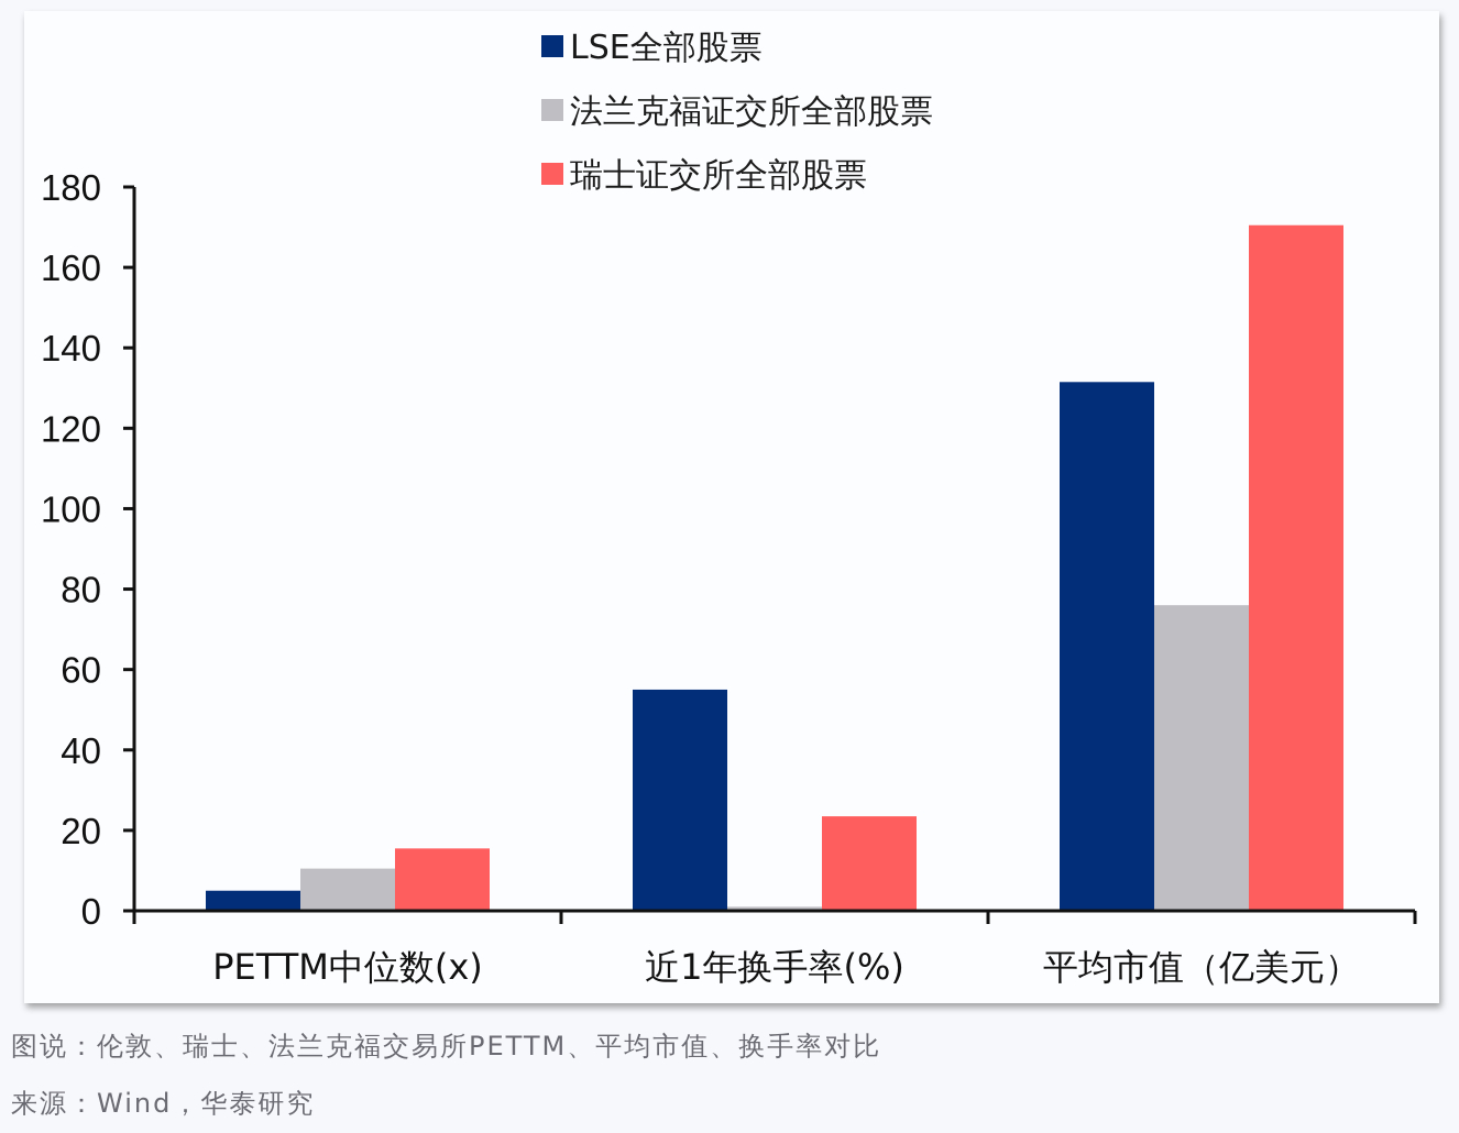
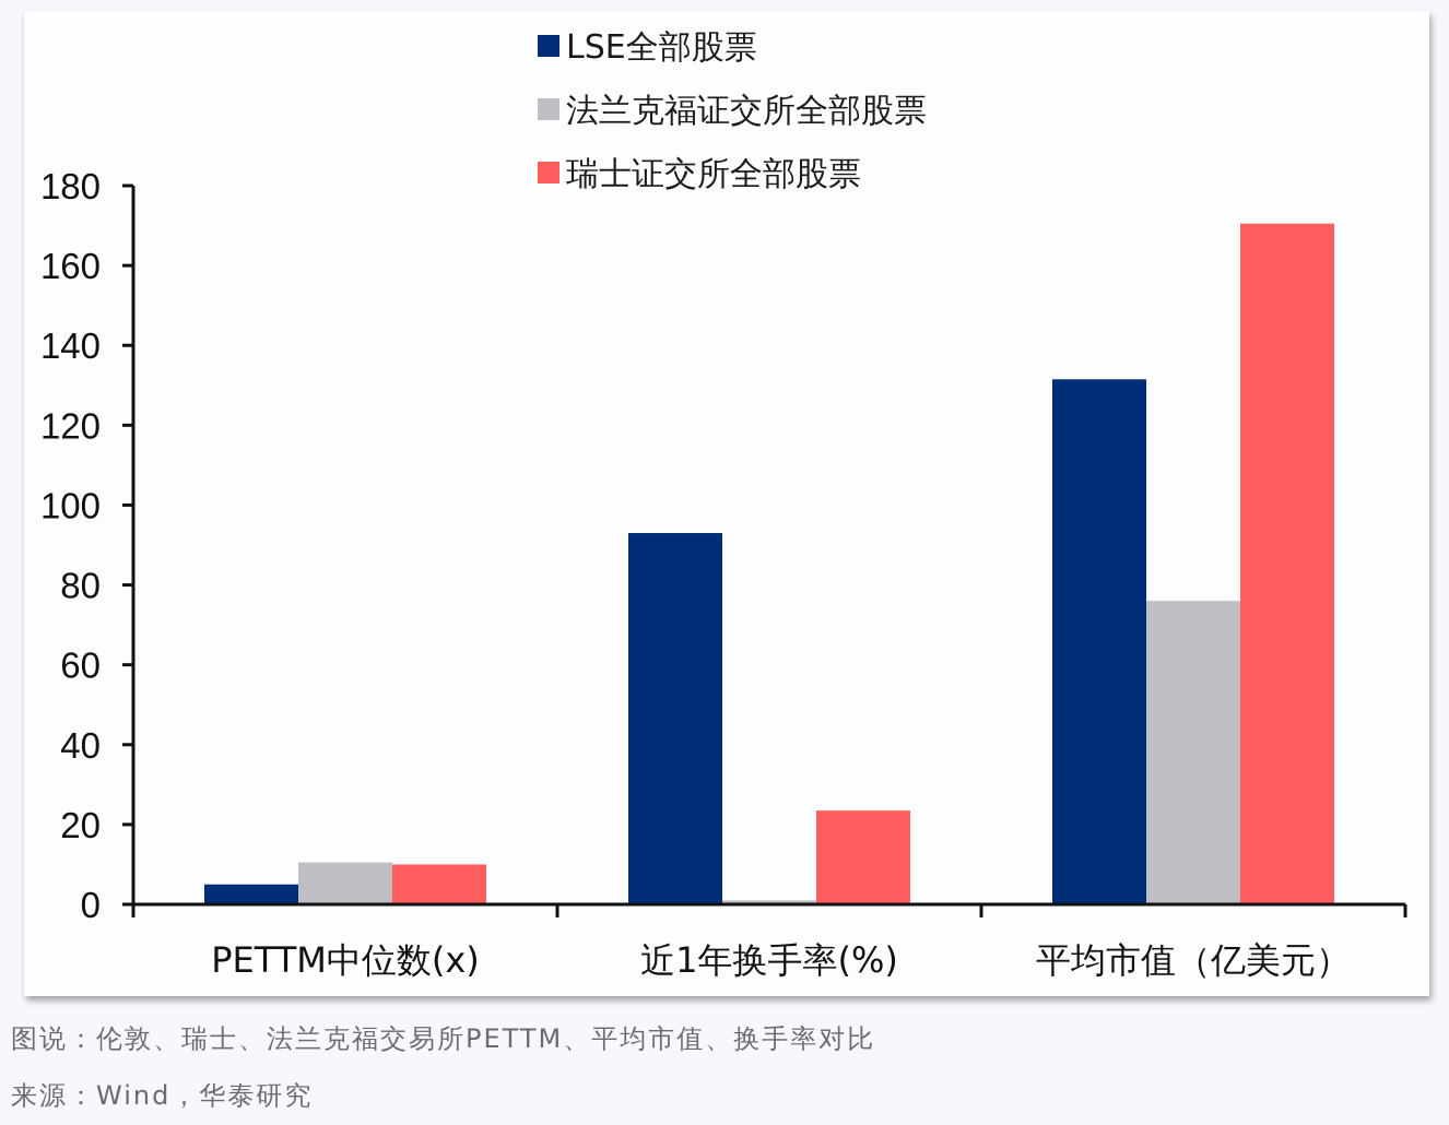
瑞士证交所全部股票/PETTM中位数(x): 16 -> 10
LSE全部股票/近1年换手率(%): 55 -> 93
